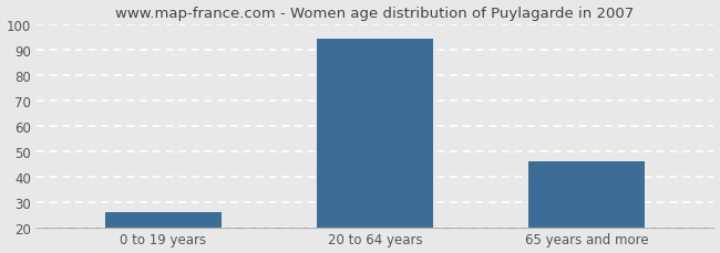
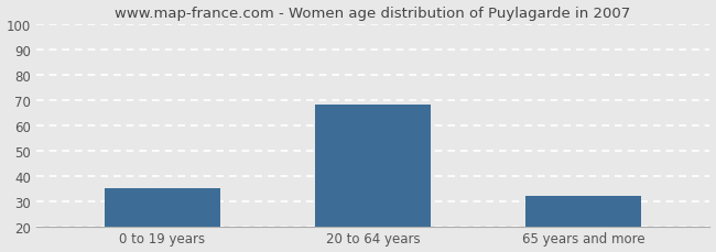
0 to 19 years: 26 -> 35
20 to 64 years: 94 -> 68
65 years and more: 46 -> 32
